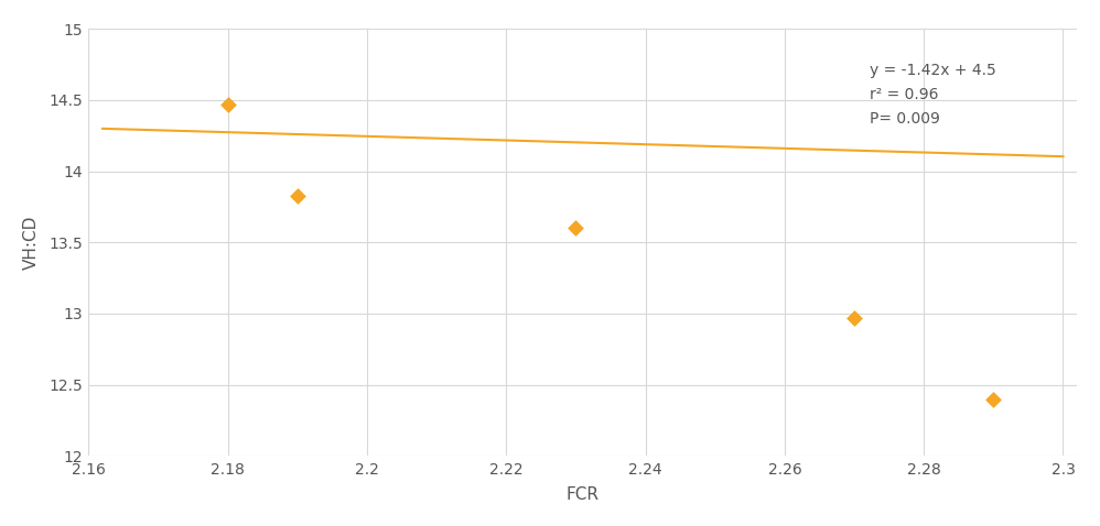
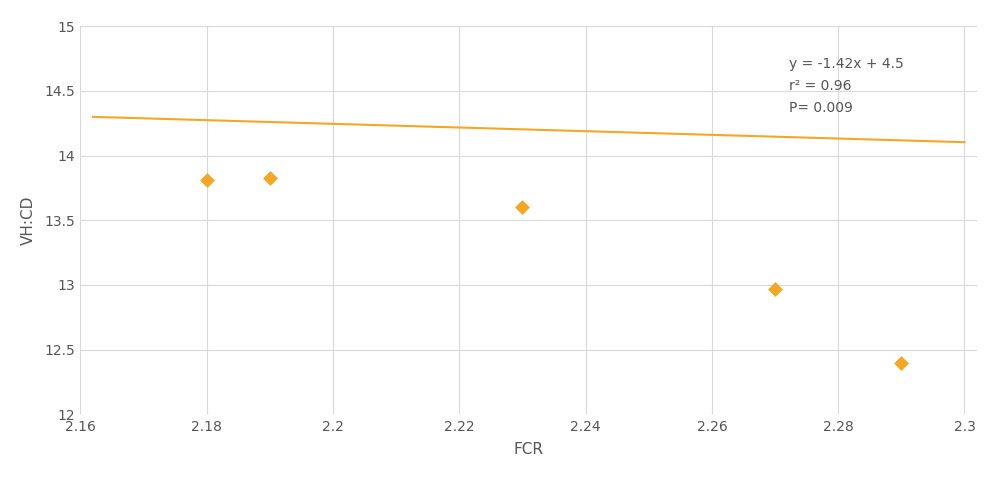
2.18: 14.47 -> 13.81
